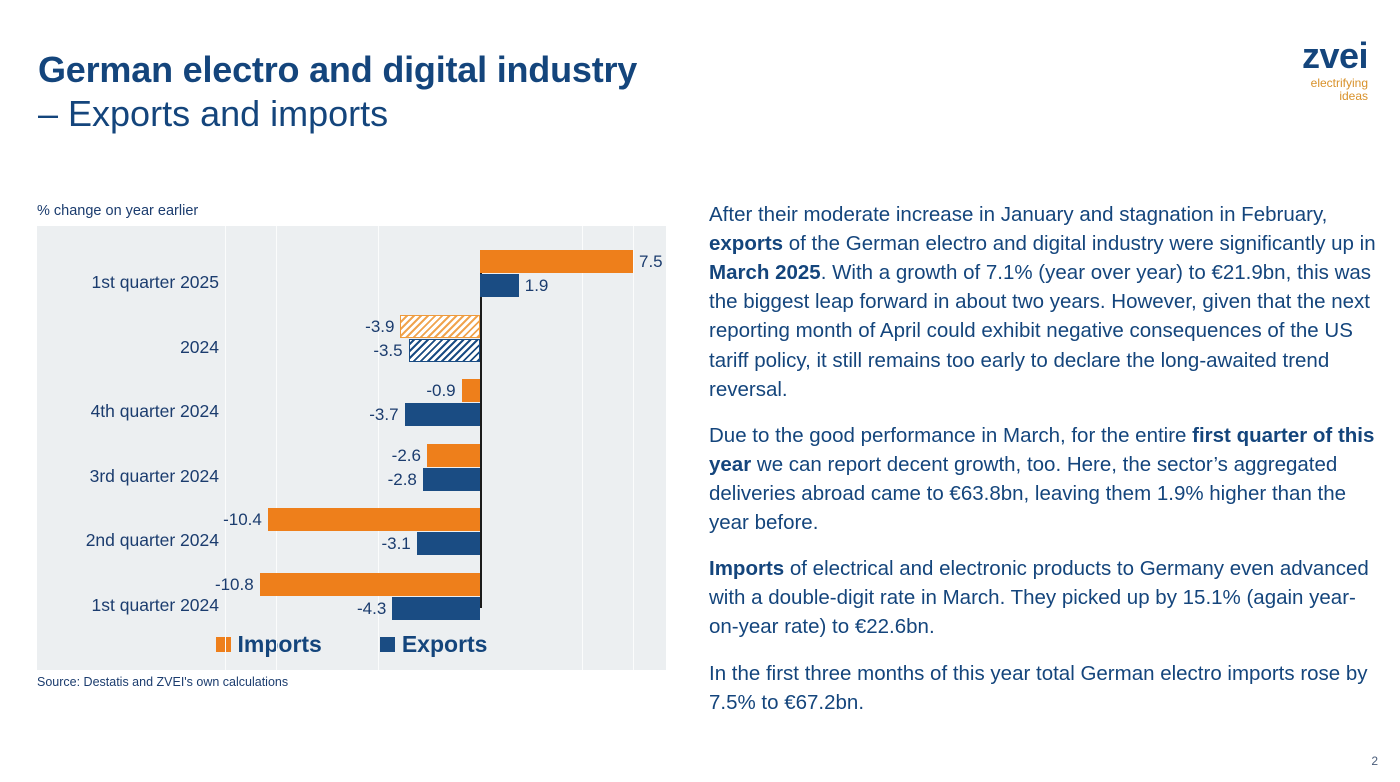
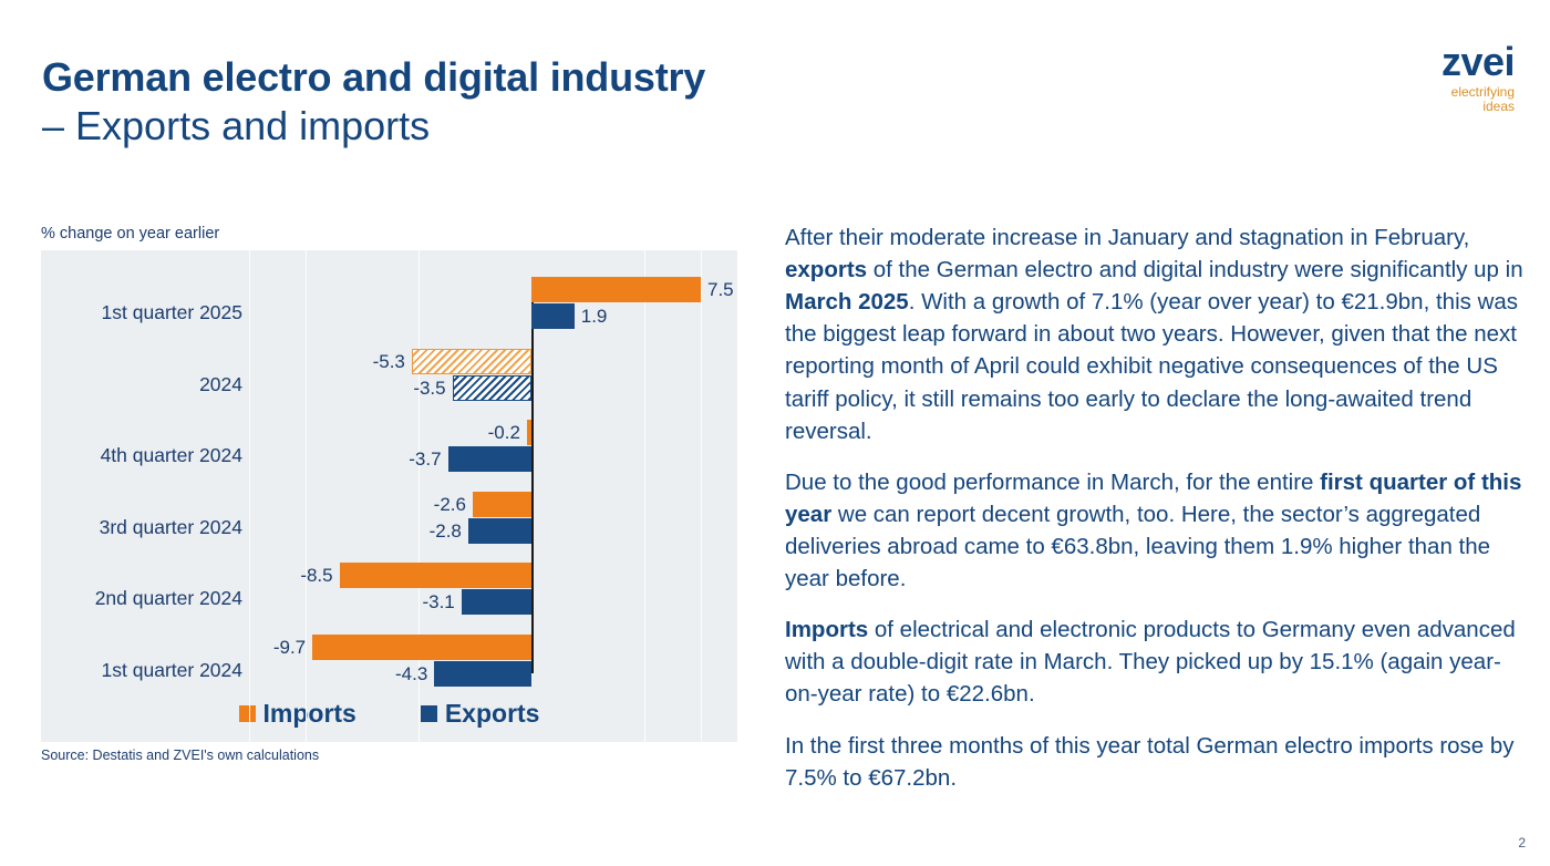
Imports/2024: -3.9 -> -5.3
Imports/4th quarter 2024: -0.9 -> -0.2
Imports/2nd quarter 2024: -10.4 -> -8.5
Imports/1st quarter 2024: -10.8 -> -9.7
